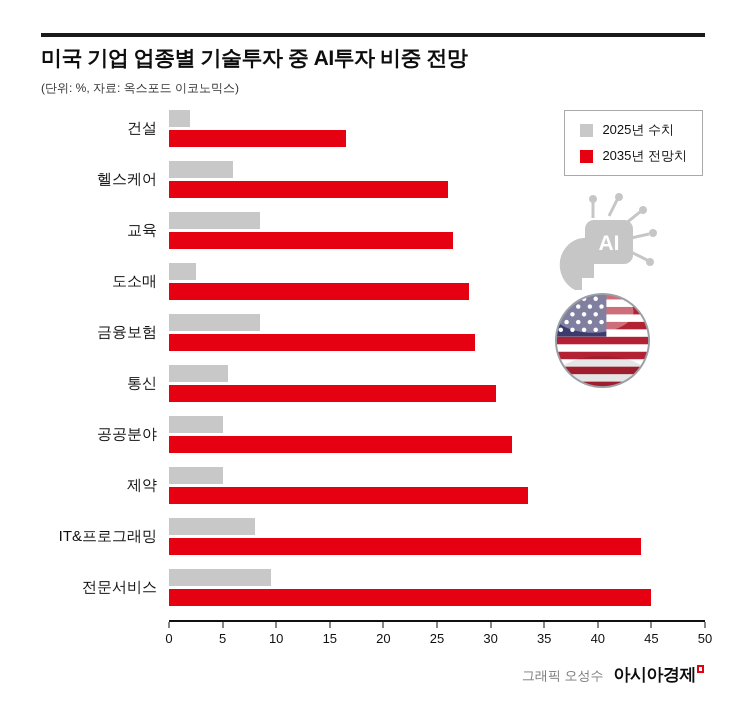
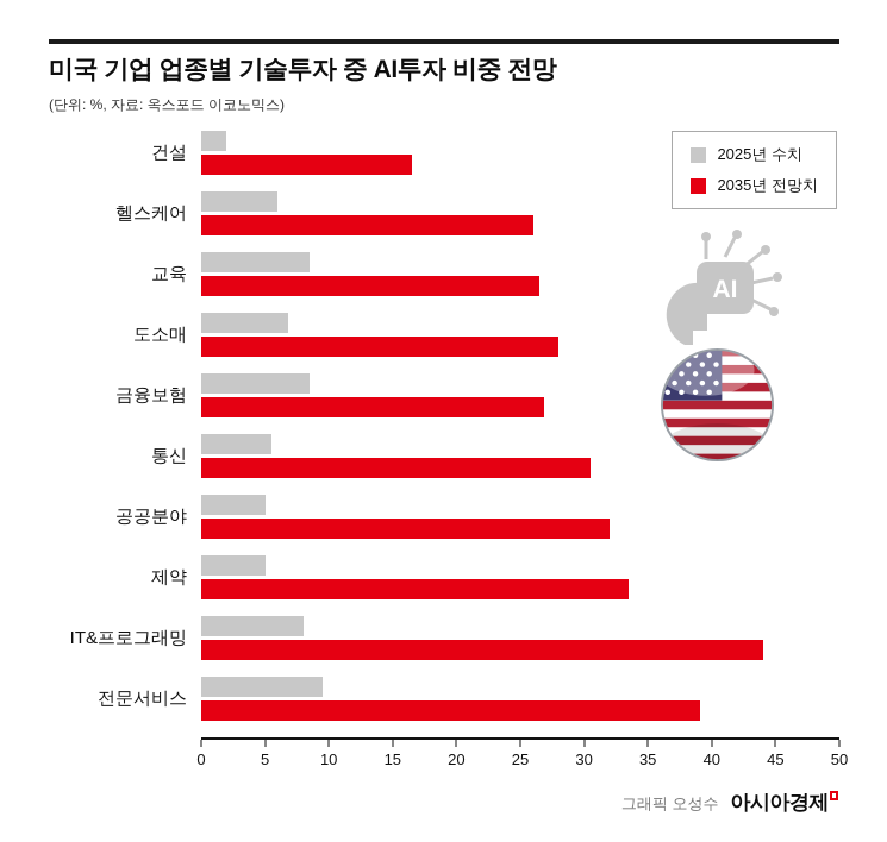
2025년 수치/도소매: 2.5 -> 6.8
2035년 전망치/금융보험: 28.5 -> 26.9
2035년 전망치/전문서비스: 45.0 -> 39.1
